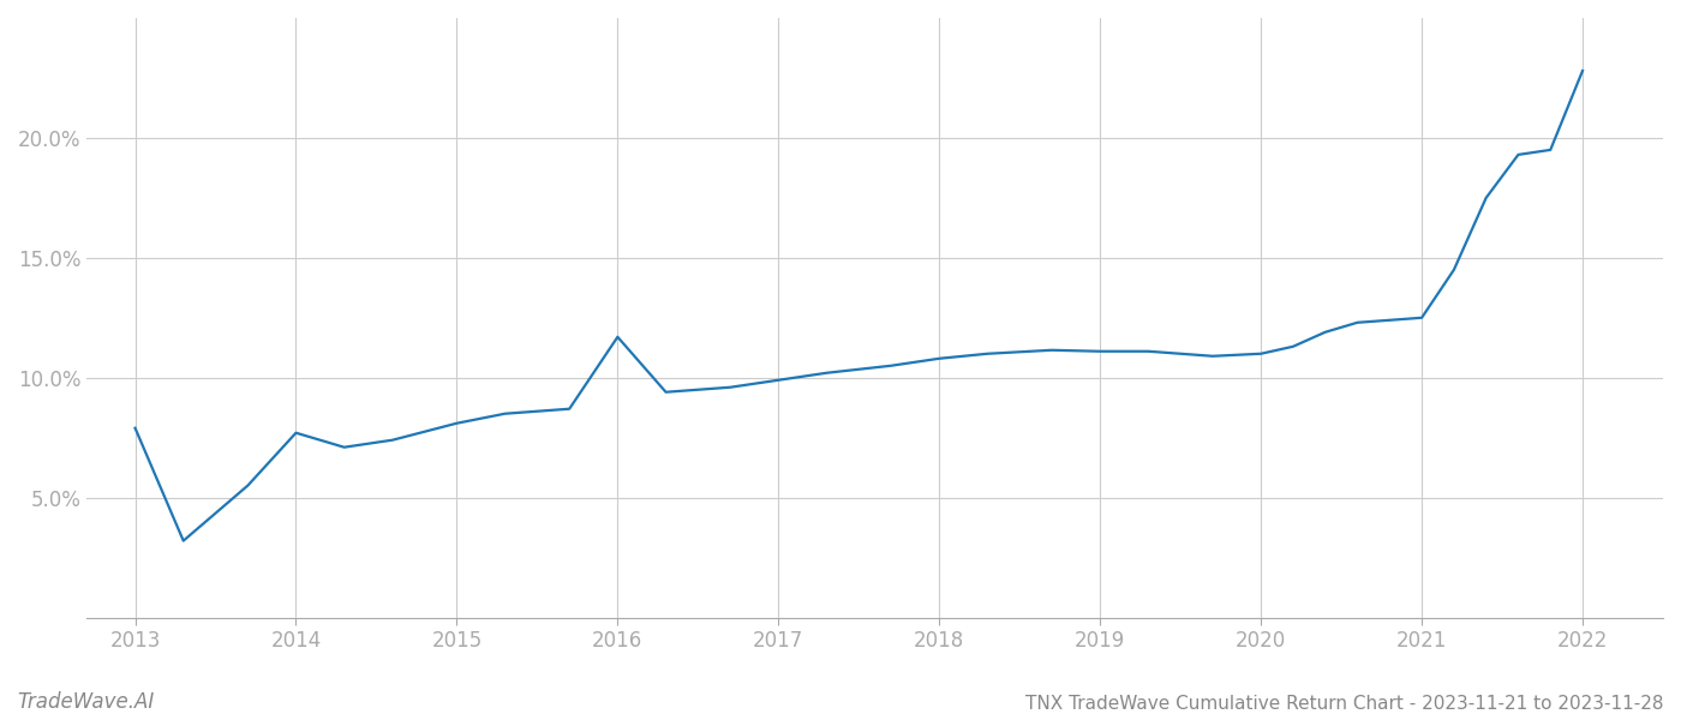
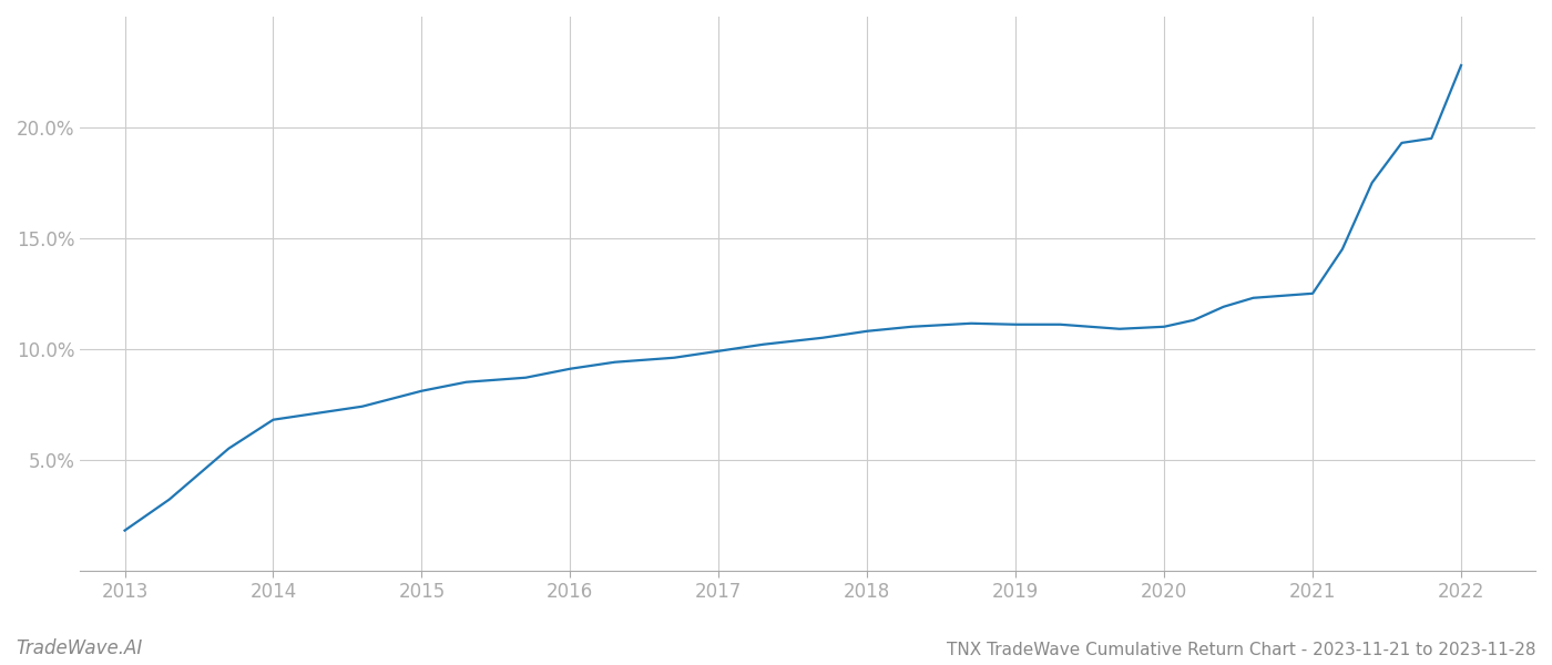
2013: 7.9% -> 1.8%
2014: 7.7% -> 6.8%
2016: 11.7% -> 9.1%
